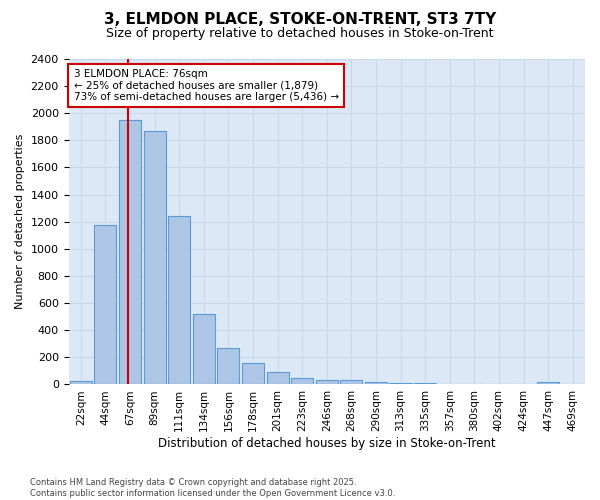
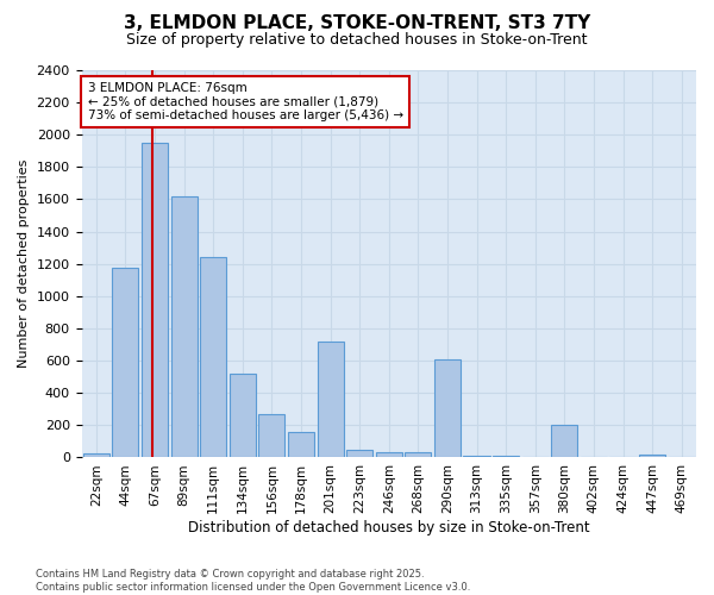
89sqm: 1870 -> 1620
201sqm: 90 -> 720
290sqm: 20 -> 610
380sqm: 0 -> 200
